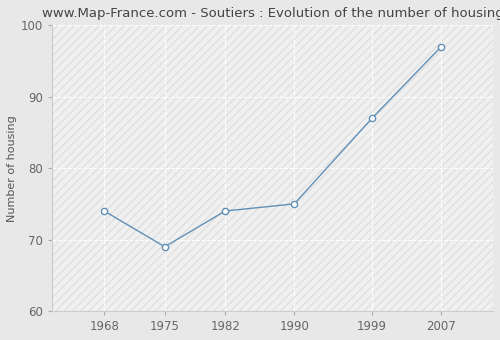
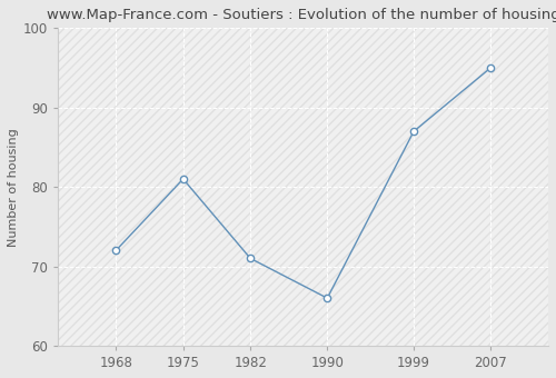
1968: 74 -> 72
1975: 69 -> 81
1982: 74 -> 71
1990: 75 -> 66
2007: 97 -> 95
